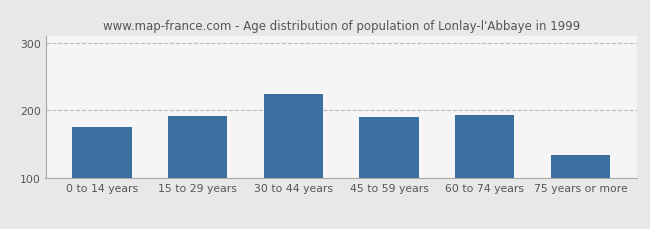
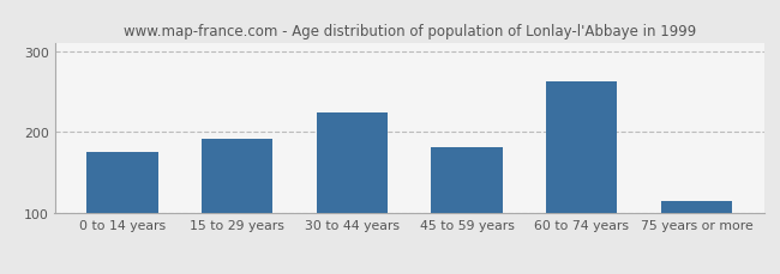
45 to 59 years: 190 -> 182
60 to 74 years: 194 -> 263
75 years or more: 134 -> 115
